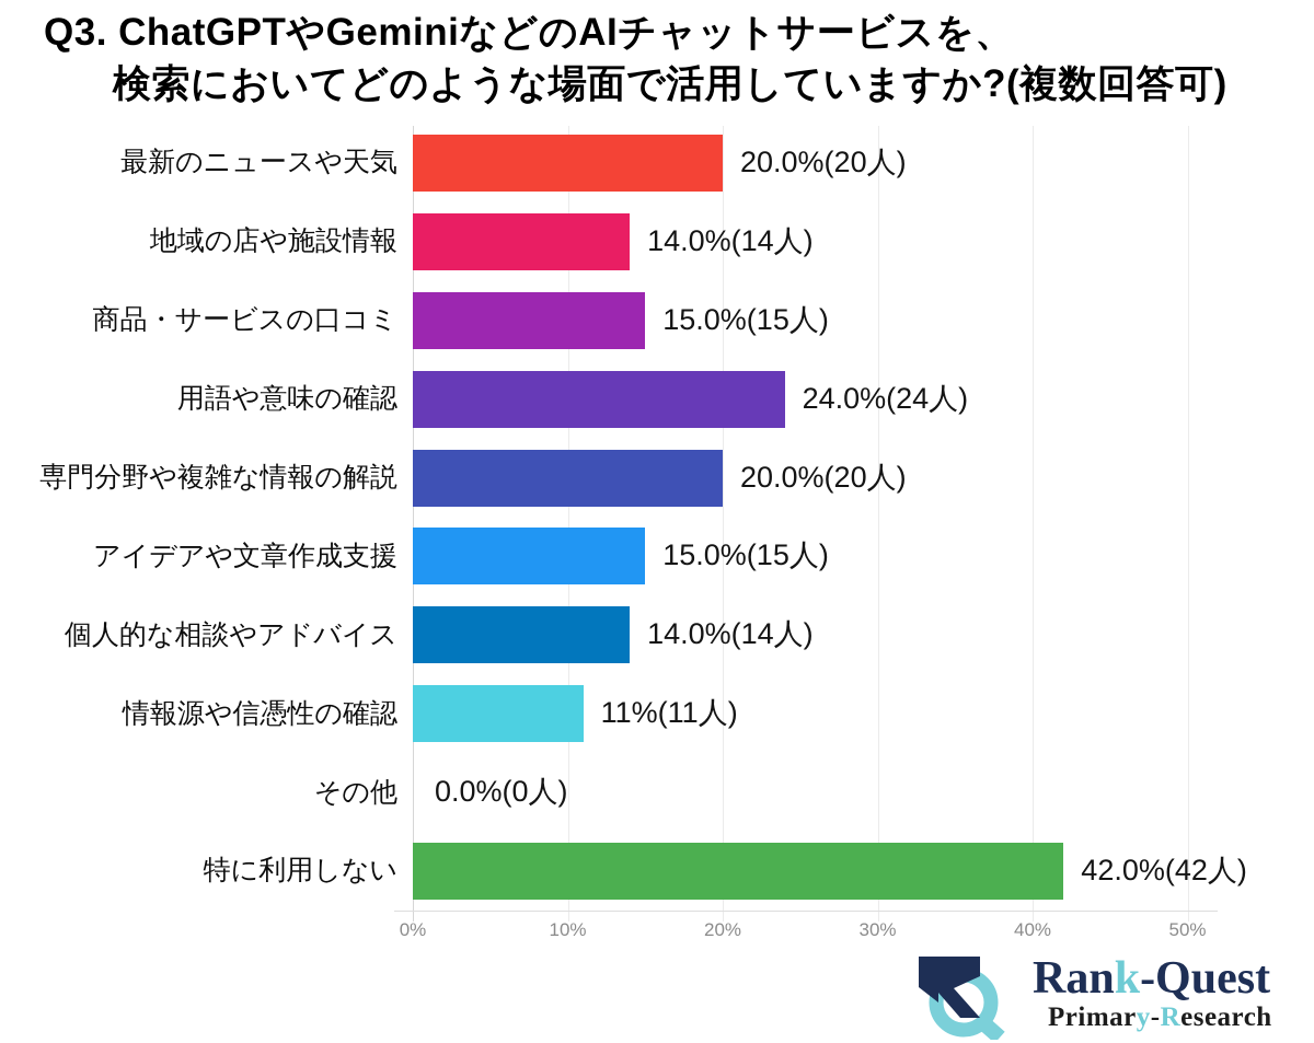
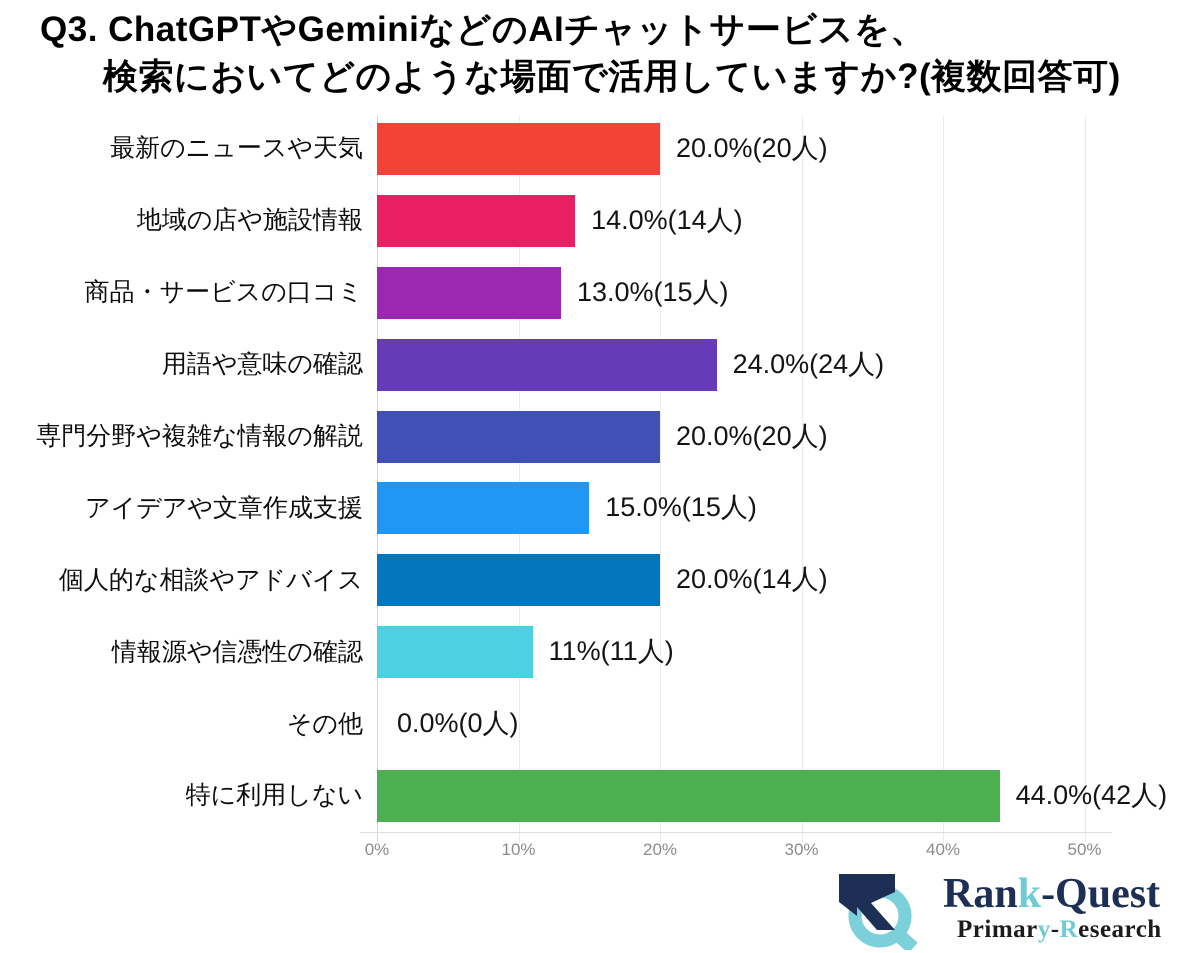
商品・サービスの口コミ: 15.0 -> 13.0
個人的な相談やアドバイス: 14.0 -> 20.0
特に利用しない: 42.0 -> 44.0
